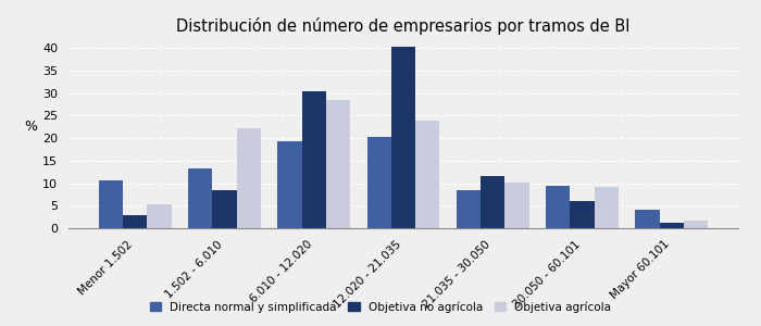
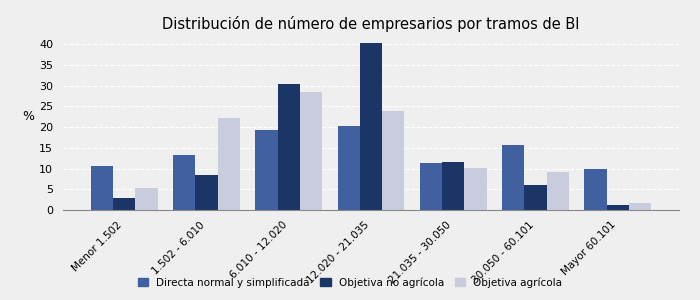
Directa normal y simplificada/21.035 - 30.050: 8.5 -> 11.3
Directa normal y simplificada/30.050 - 60.101: 9.5 -> 15.8
Directa normal y simplificada/Mayor 60.101: 4.0 -> 10.0
